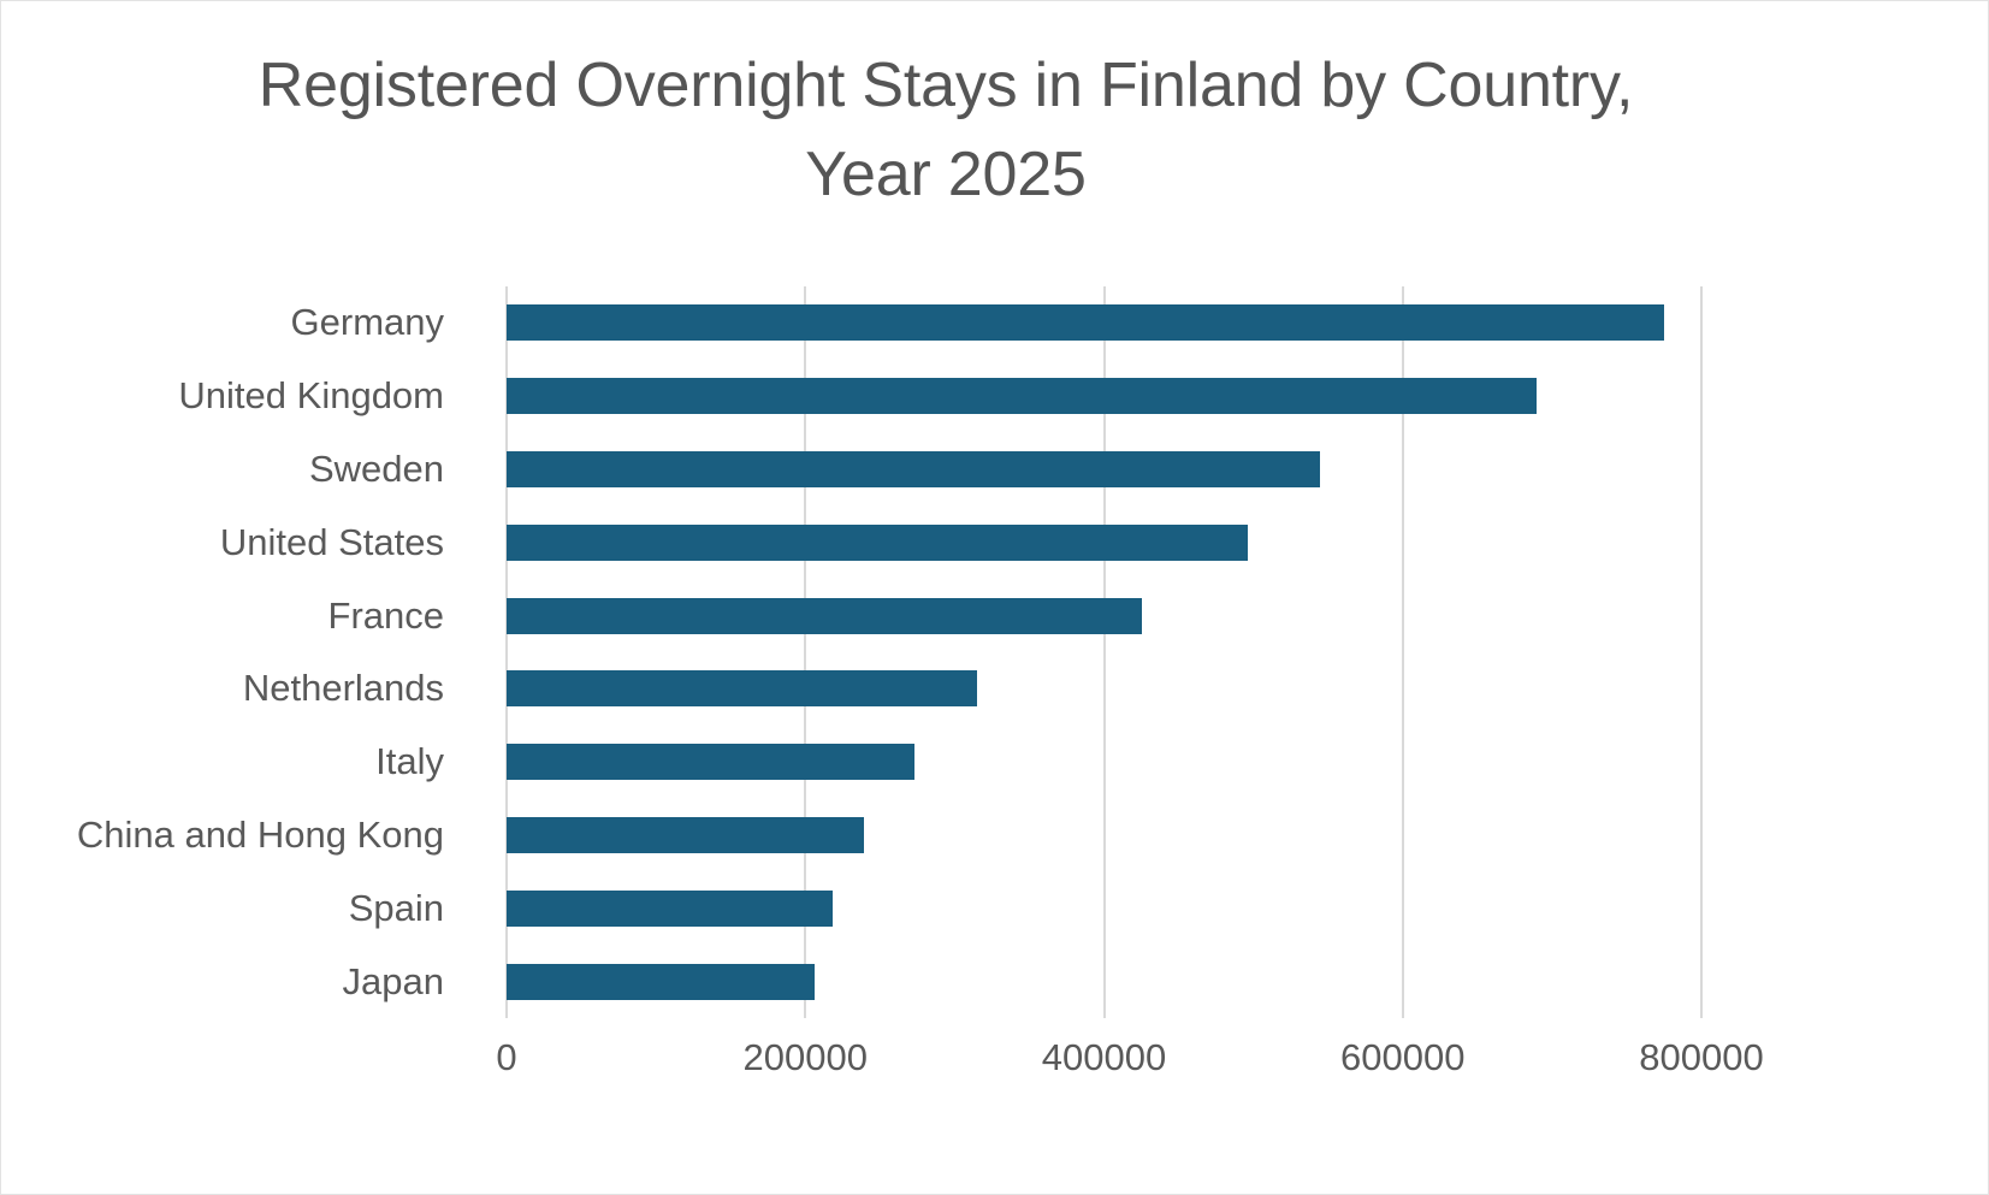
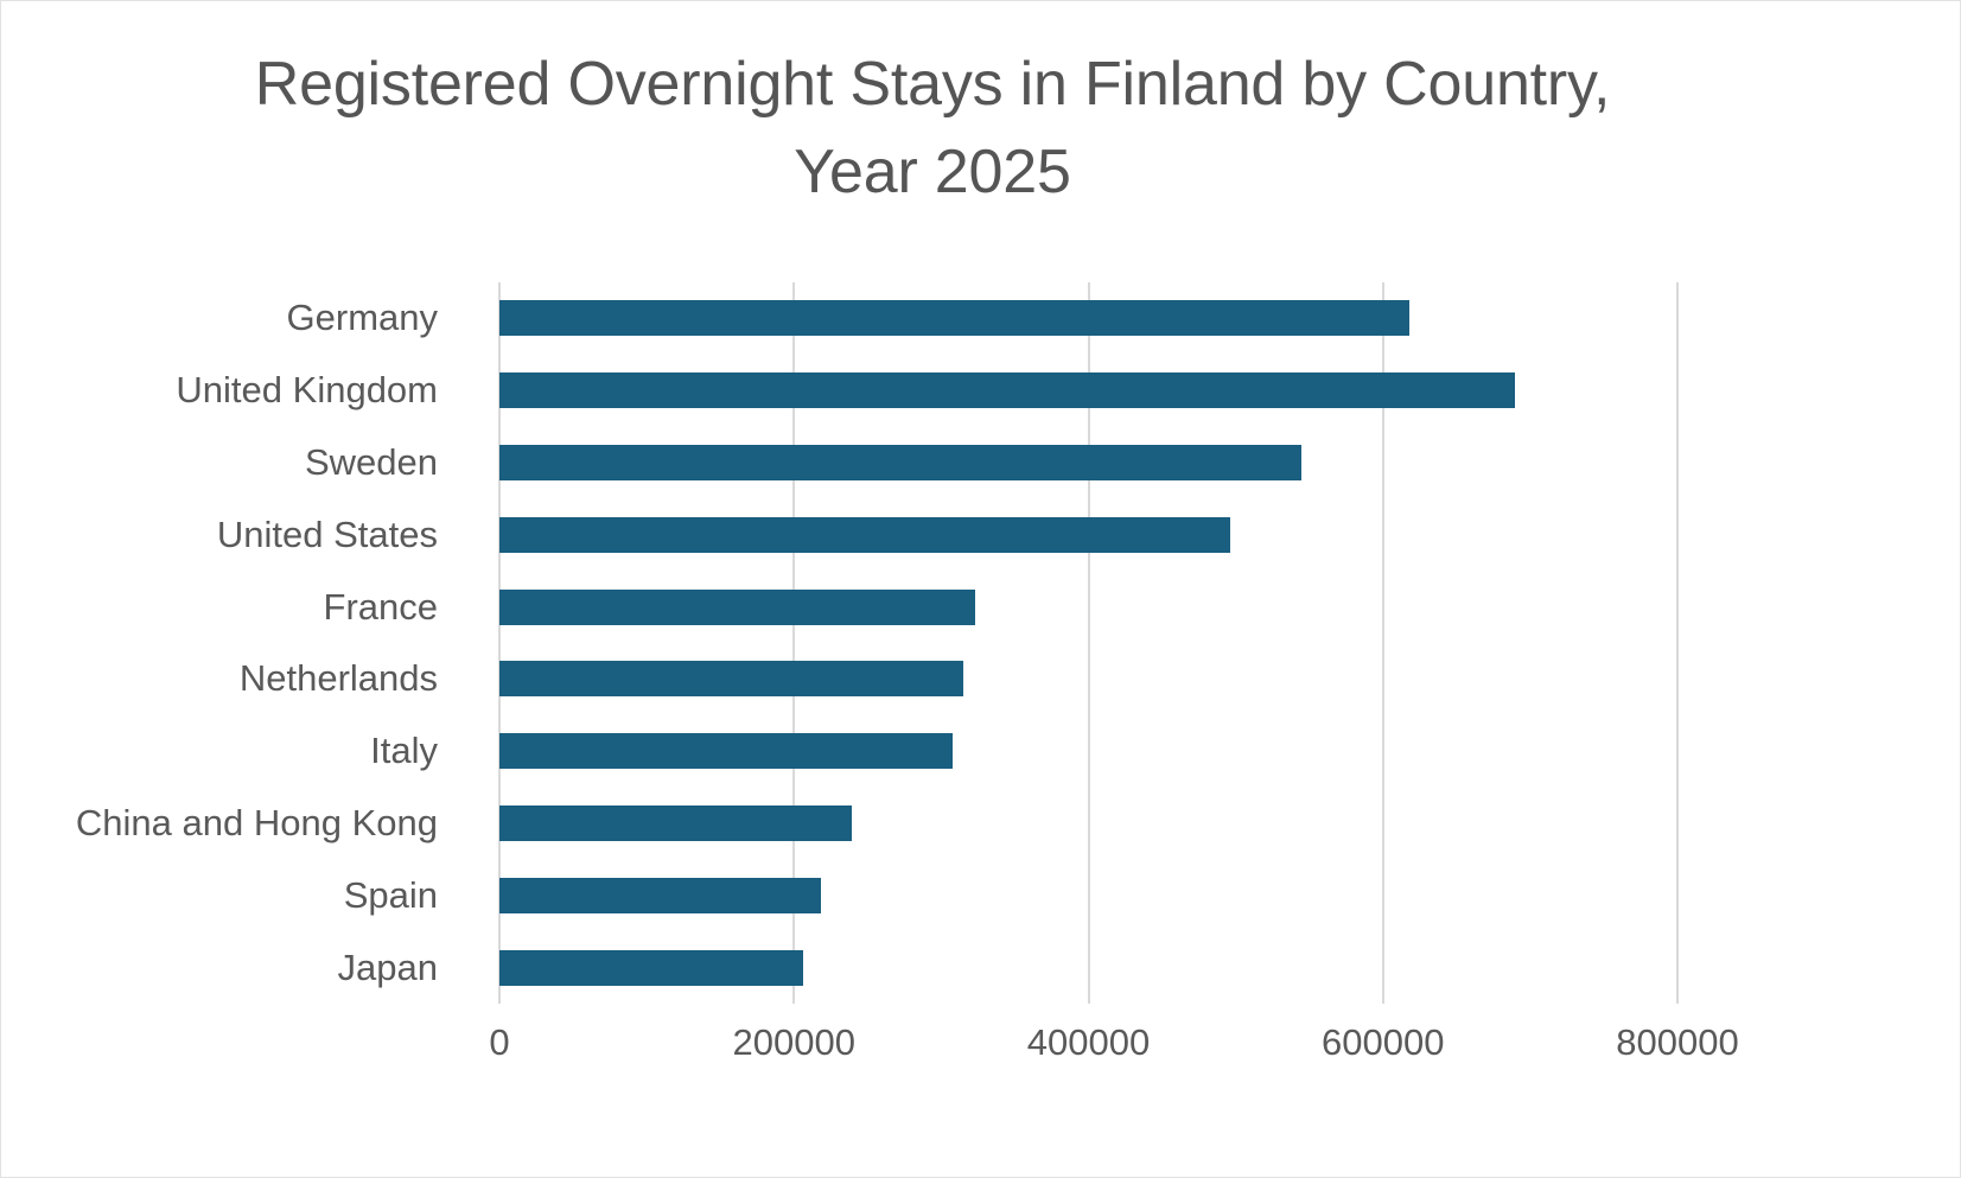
Germany: 775000 -> 618000
France: 425000 -> 323000
Italy: 273000 -> 308000
